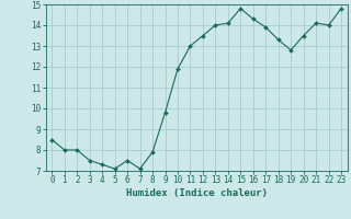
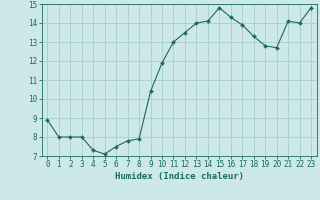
0: 8.5 -> 8.9
3: 7.5 -> 8.0
7: 7.1 -> 7.8
9: 9.8 -> 10.4
20: 13.5 -> 12.7
